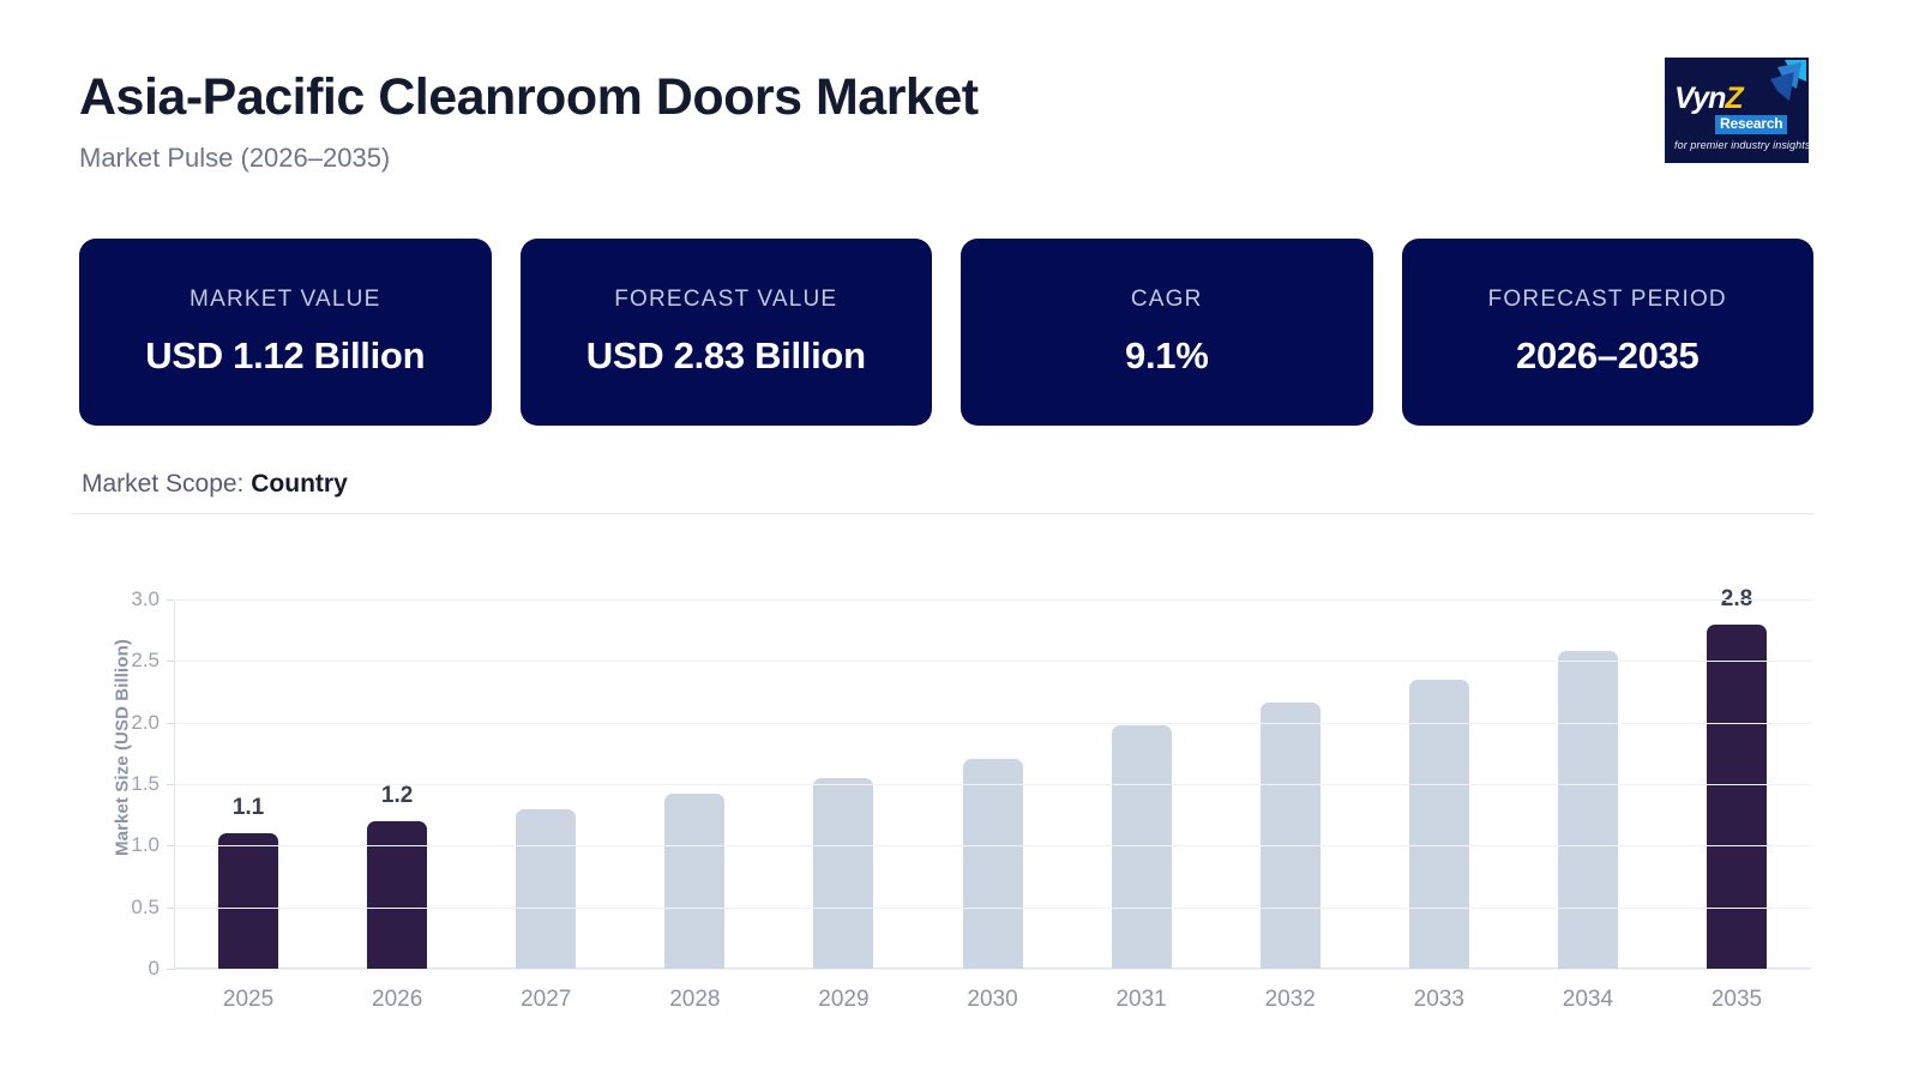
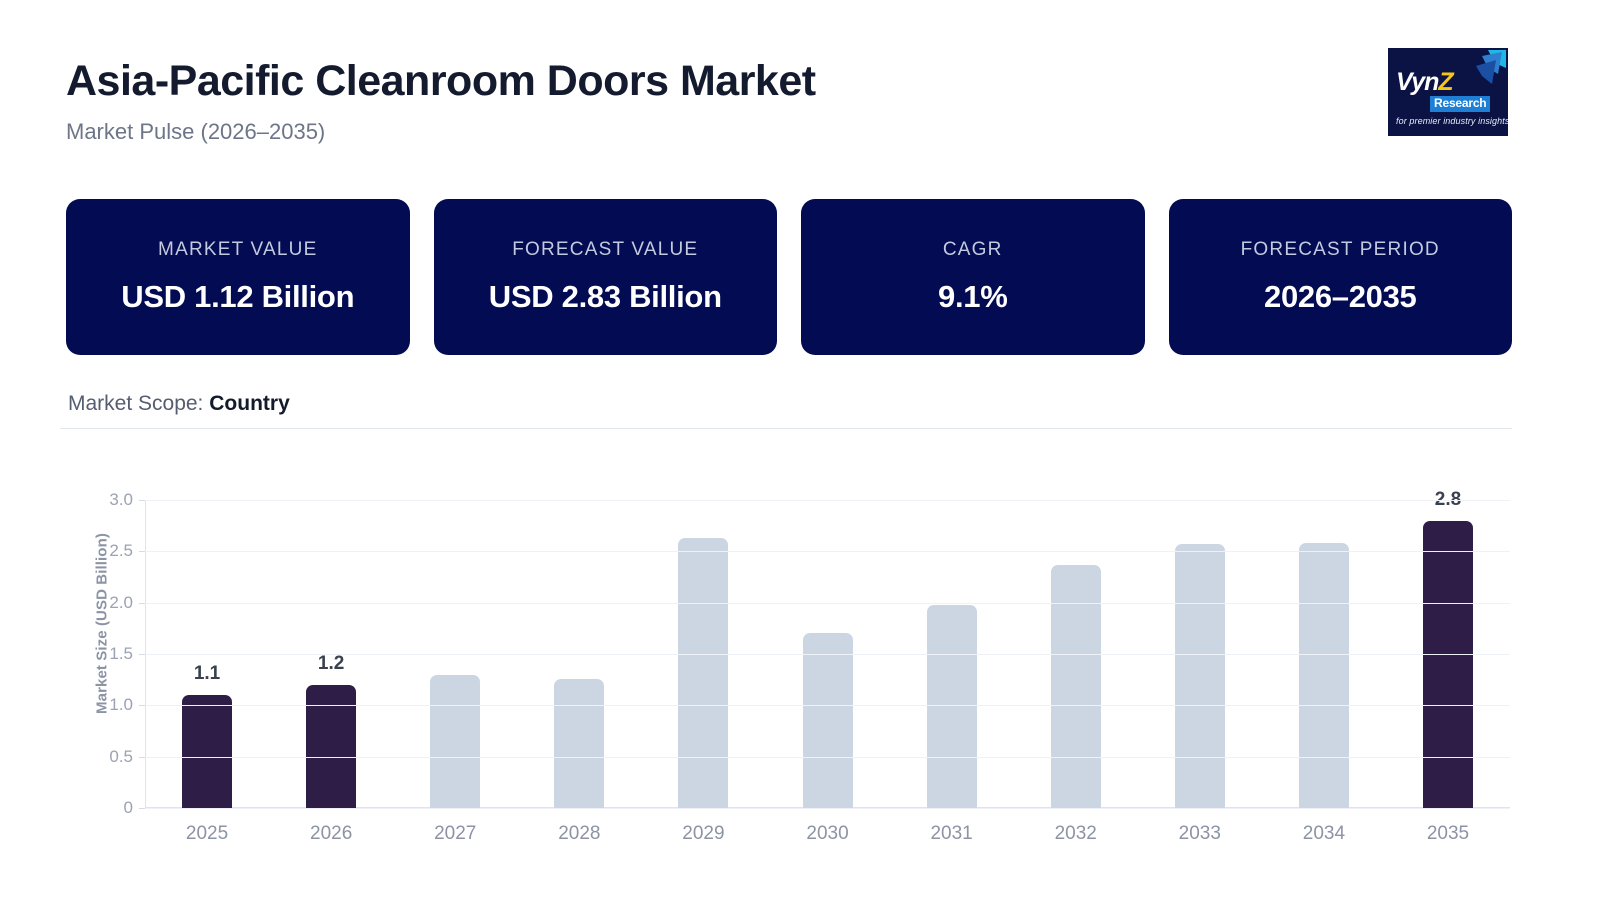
2028: 1.42 -> 1.26
2029: 1.55 -> 2.63
2032: 2.16 -> 2.37
2033: 2.35 -> 2.57
